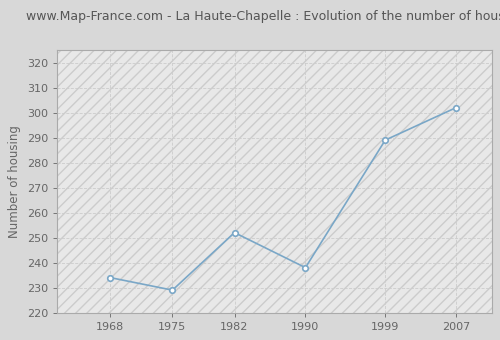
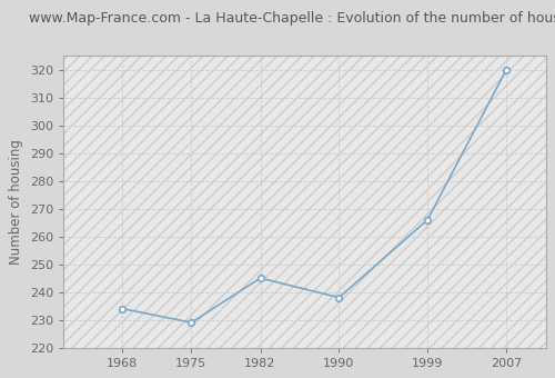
1982: 252 -> 245
1999: 289 -> 266
2007: 302 -> 320
